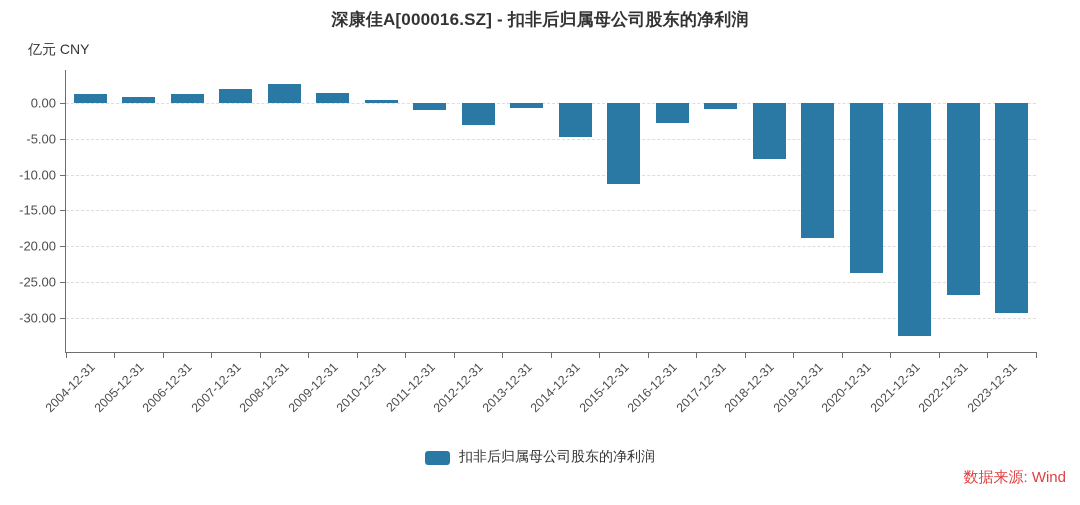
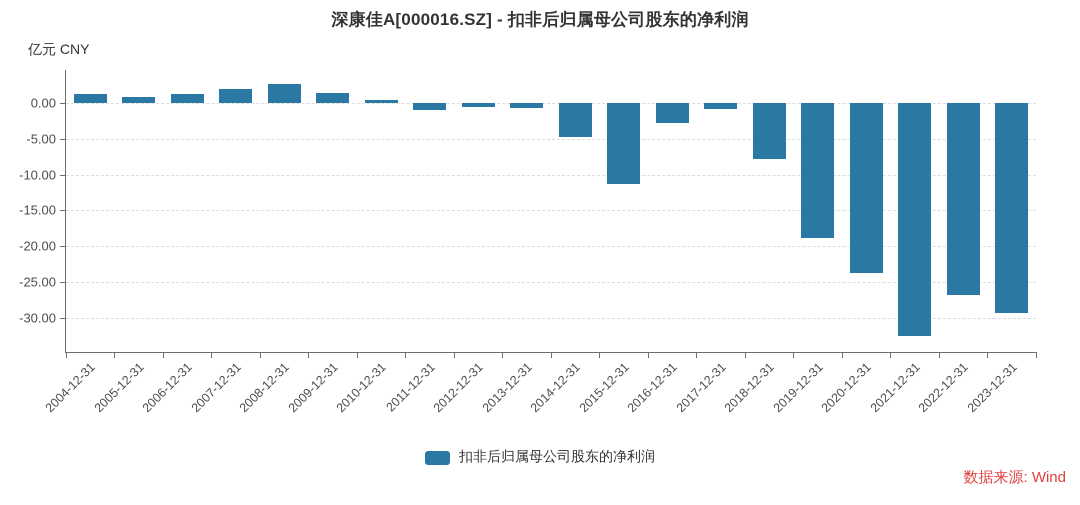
2012-12-31: -3 -> -1
